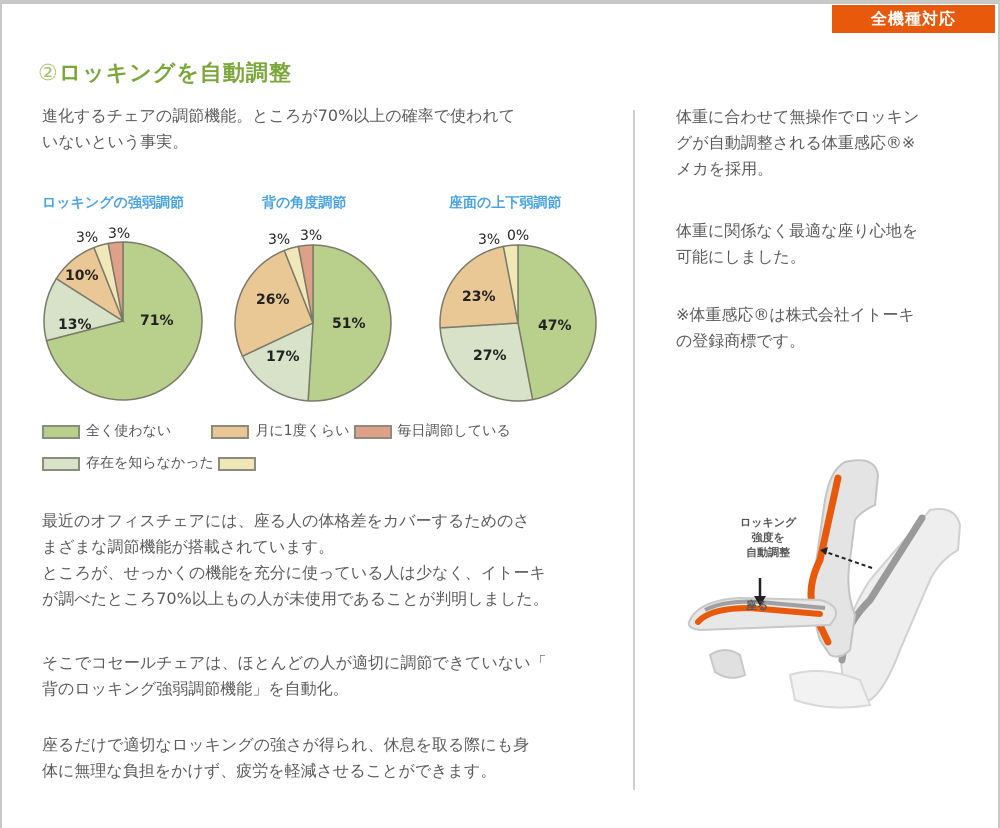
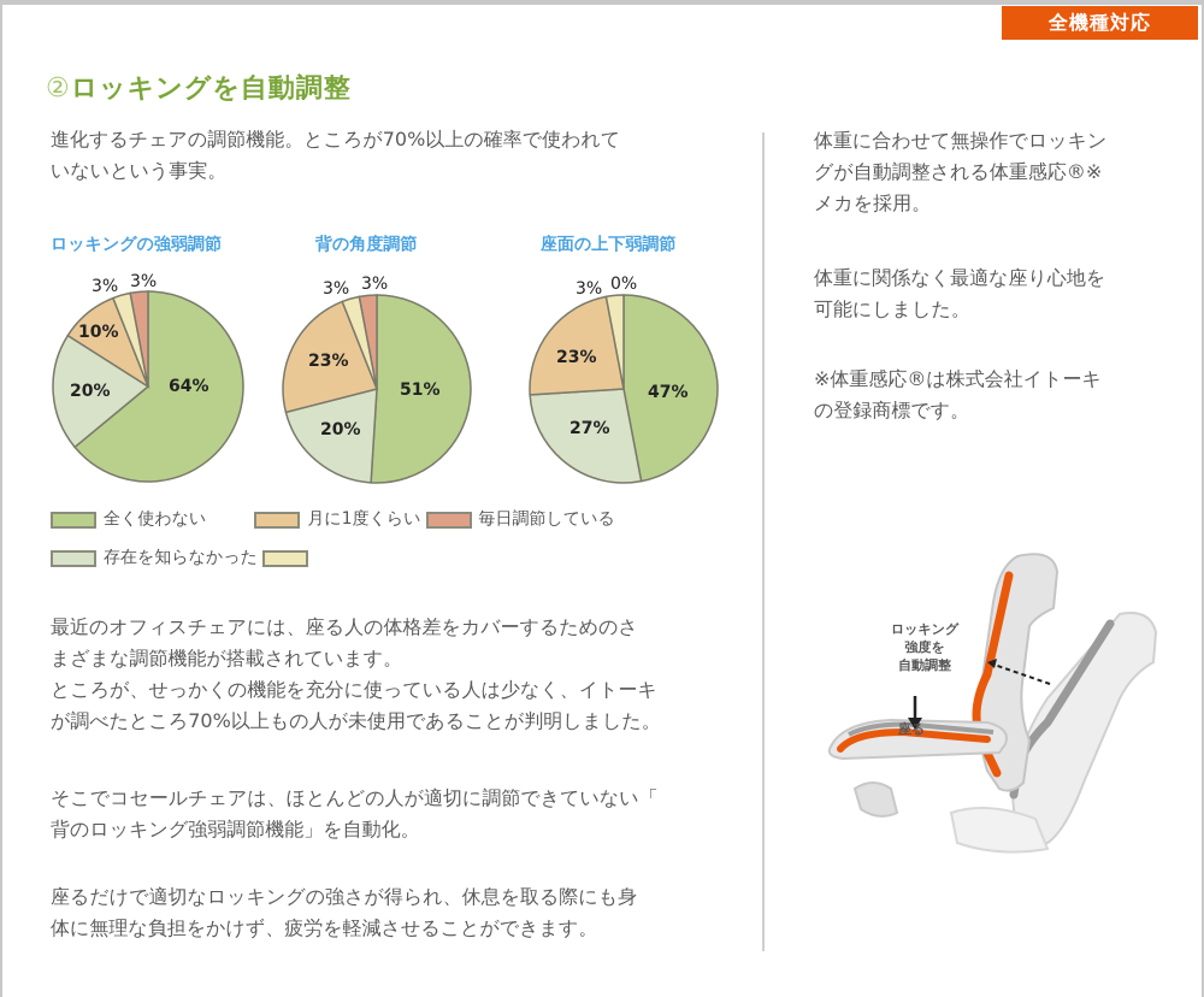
ロッキングの強弱調節/全く使わない: 71% -> 64%
ロッキングの強弱調節/存在を知らなかった: 13% -> 20%
背の角度調節/存在を知らなかった: 17% -> 20%
背の角度調節/月に1度くらい: 26% -> 23%
